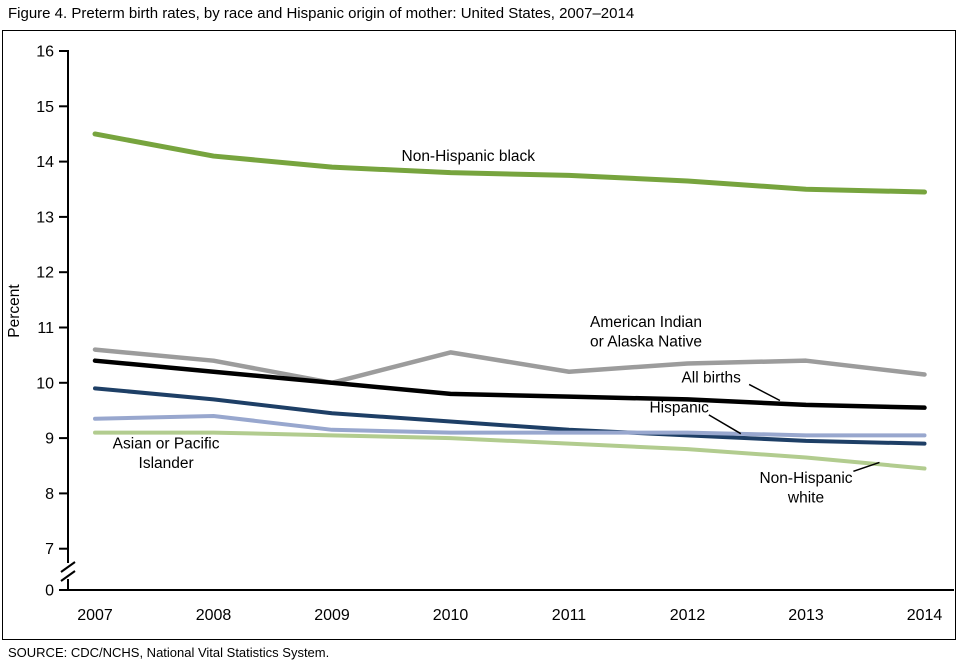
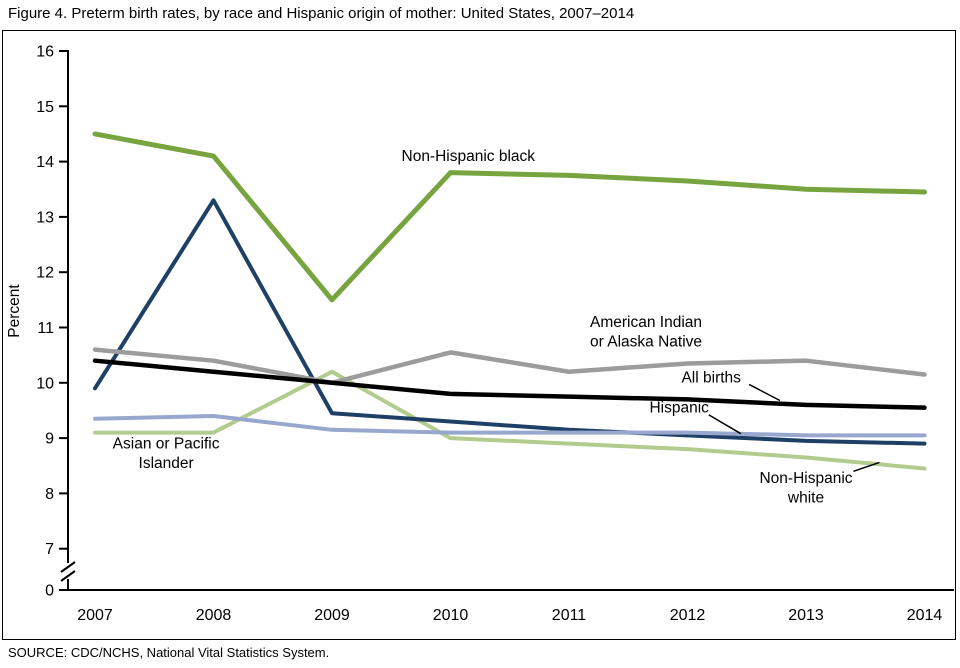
Hispanic/2008: 9.7 -> 13.3
Non-Hispanic white/2009: 9.1 -> 10.2
Non-Hispanic black/2009: 13.9 -> 11.5
